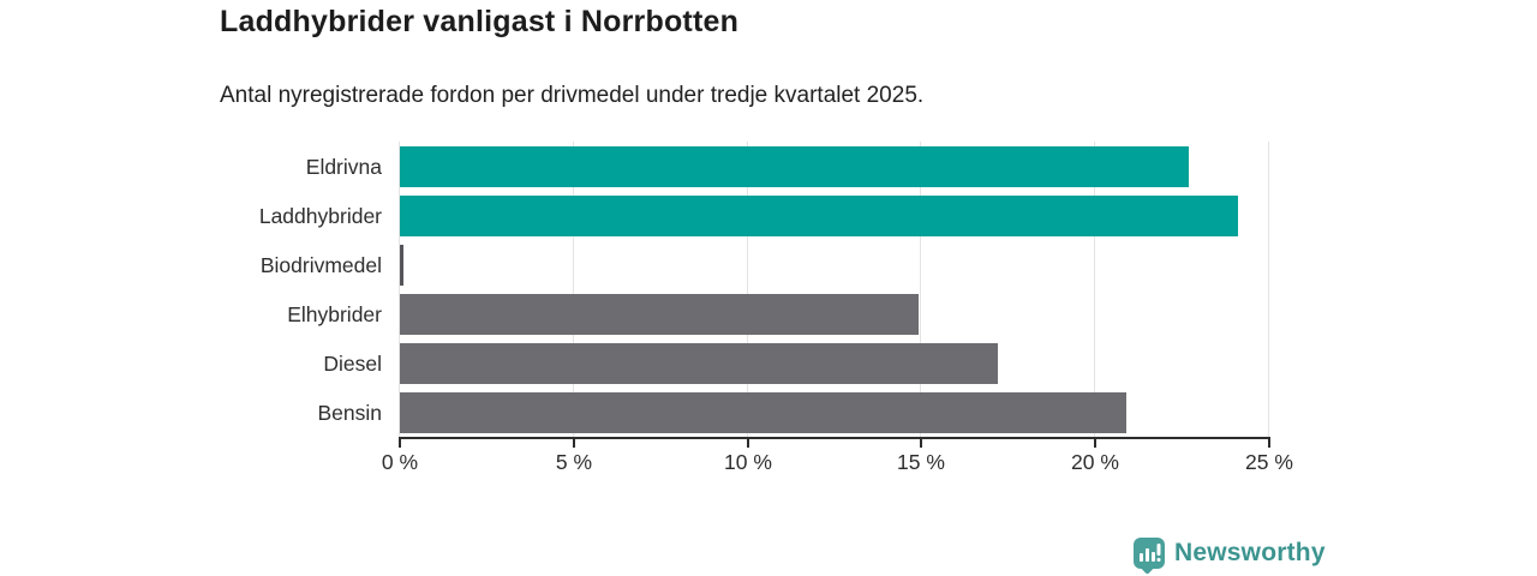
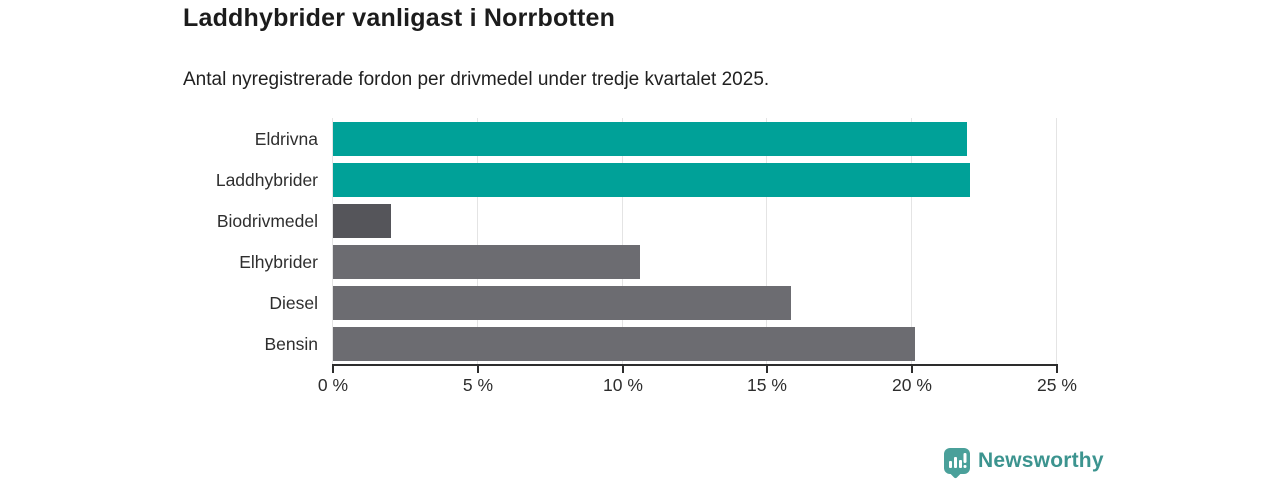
Eldrivna: 22.7% -> 21.9%
Laddhybrider: 24.1% -> 22.0%
Biodrivmedel: 0.1% -> 2.0%
Elhybrider: 14.9% -> 10.6%
Diesel: 17.2% -> 15.8%
Bensin: 20.9% -> 20.1%
